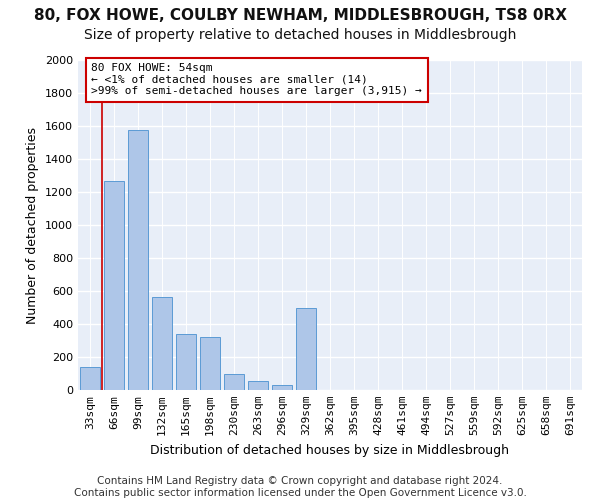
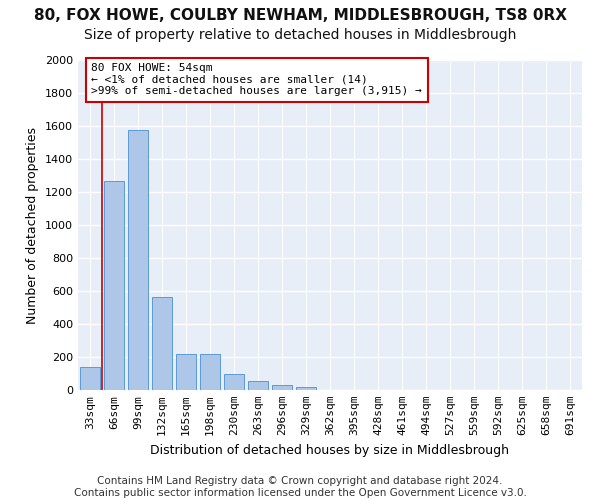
165sqm: 340 -> 220
198sqm: 320 -> 220
329sqm: 500 -> 20
